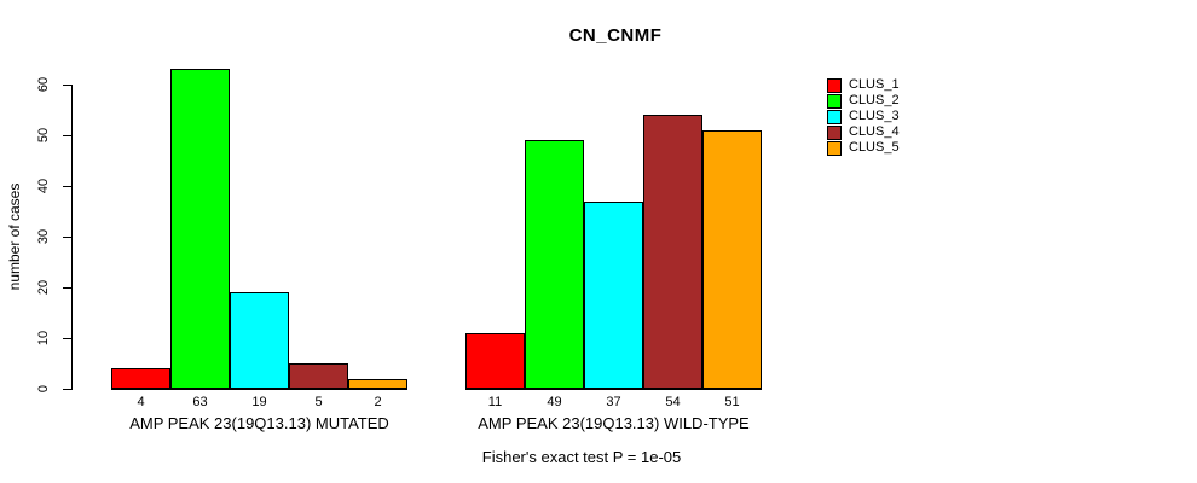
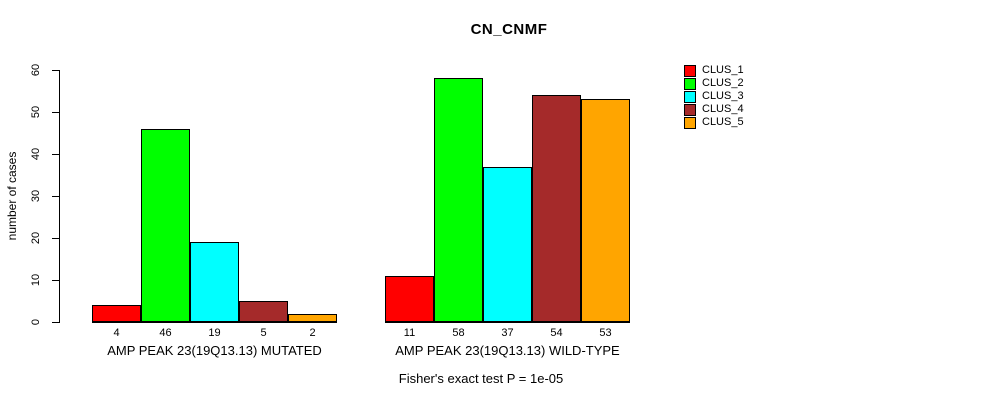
CLUS_2/AMP PEAK 23(19Q13.13) MUTATED: 63 -> 46
CLUS_2/AMP PEAK 23(19Q13.13) WILD-TYPE: 49 -> 58
CLUS_5/AMP PEAK 23(19Q13.13) WILD-TYPE: 51 -> 53
